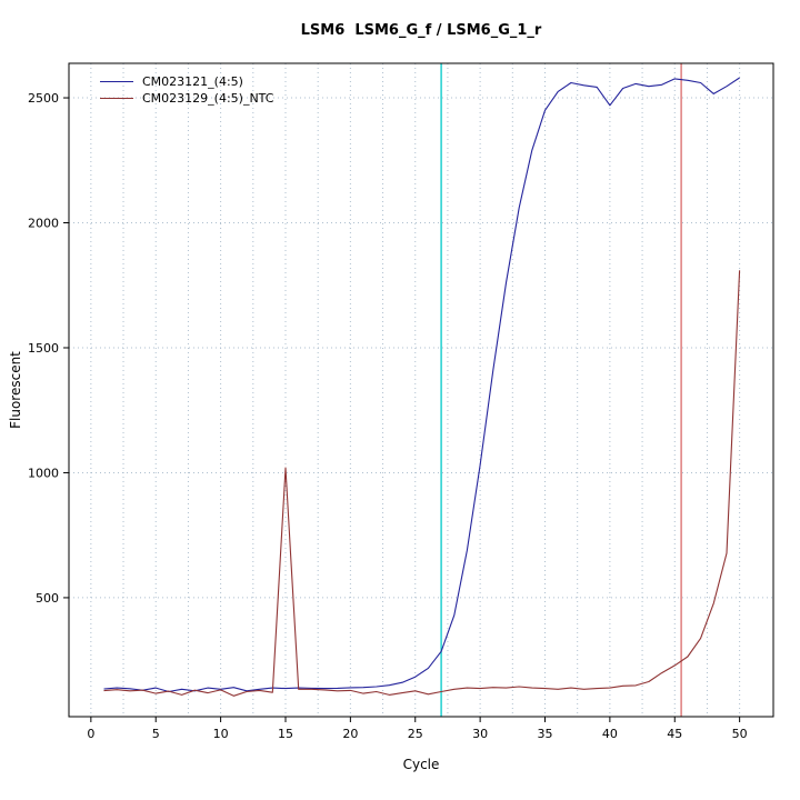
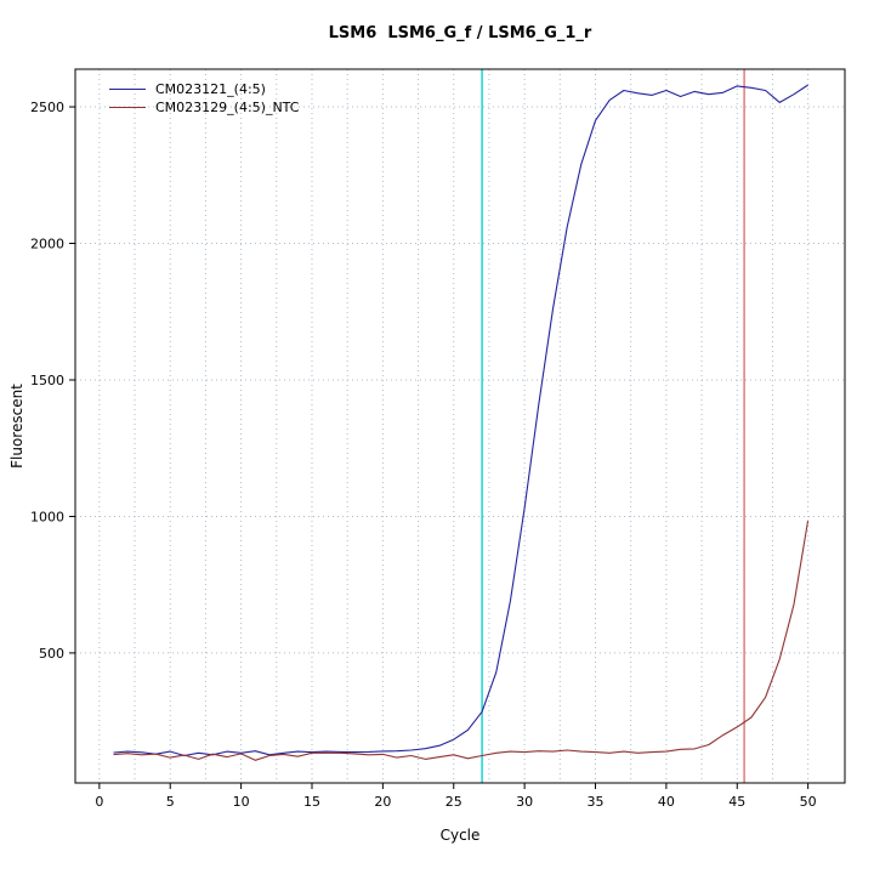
CM023129_(4:5)_NTC/15: 1020 -> 130
CM023121_(4:5)/40: 2470 -> 2560
CM023129_(4:5)_NTC/50: 1810 -> 980
